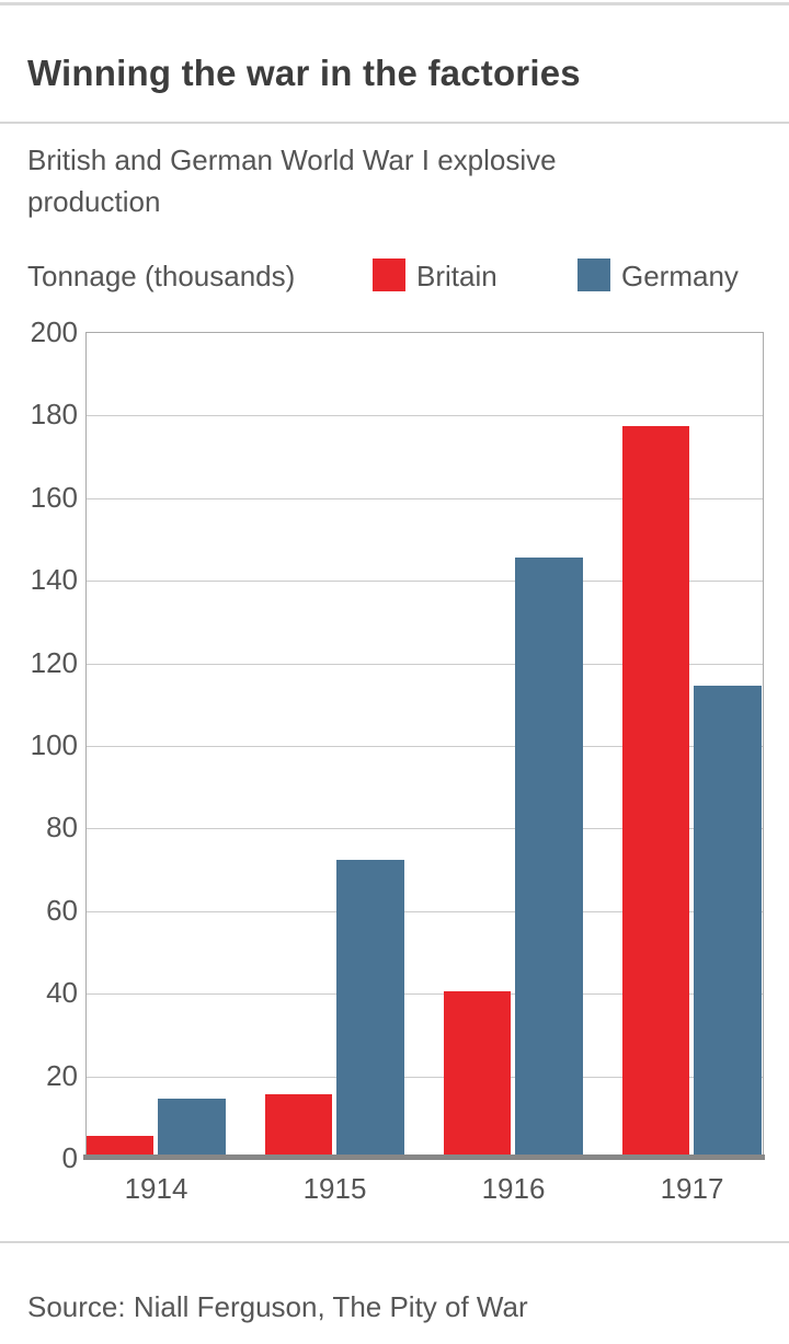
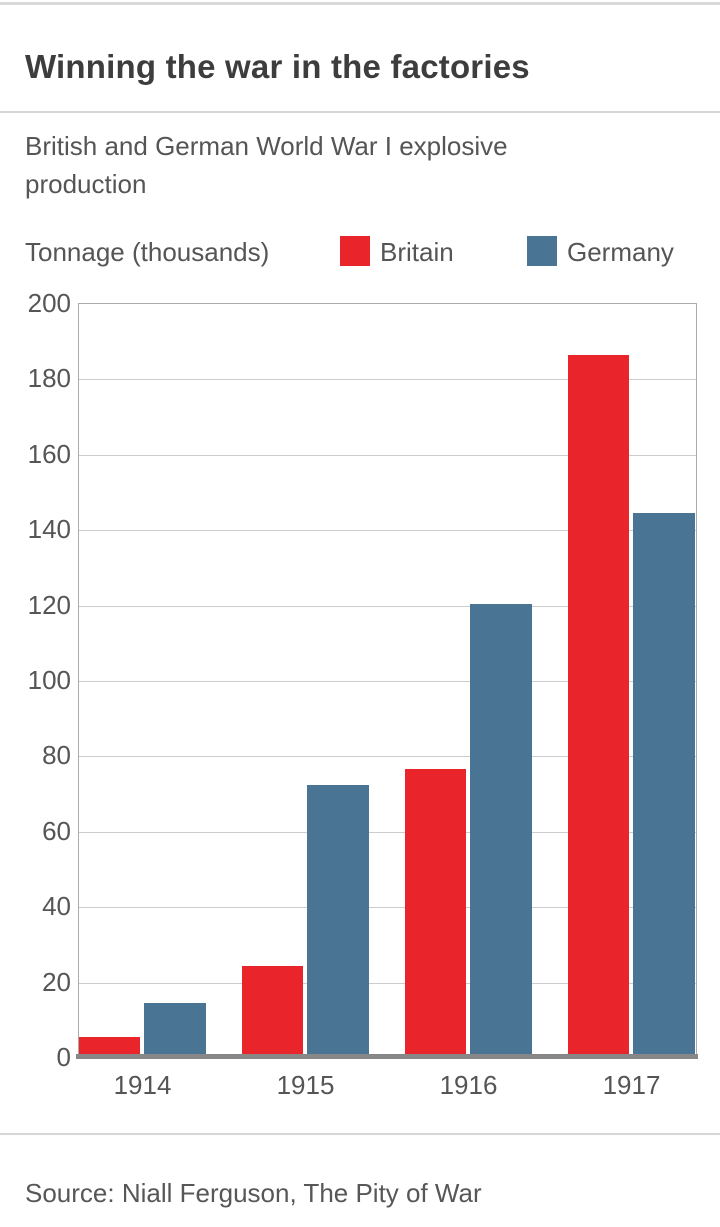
Britain/1915: 15 -> 24
Britain/1916: 40 -> 76
Germany/1916: 145 -> 120
Britain/1917: 177 -> 186
Germany/1917: 114 -> 144
